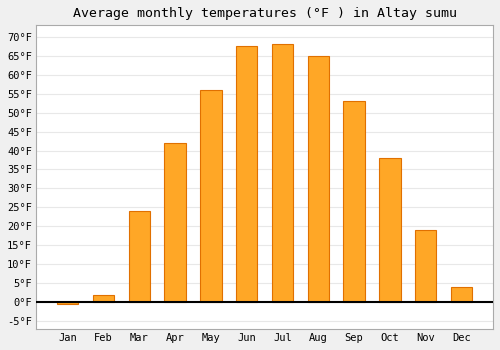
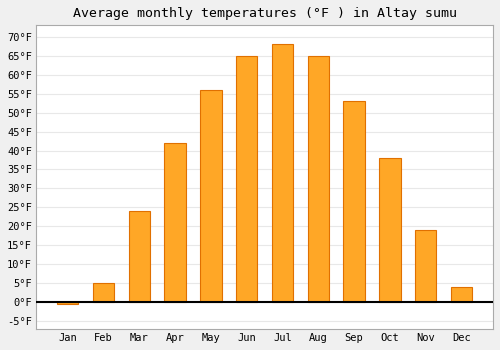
Feb: 2.0°F -> 5.0°F
Jun: 67.5°F -> 65.0°F
